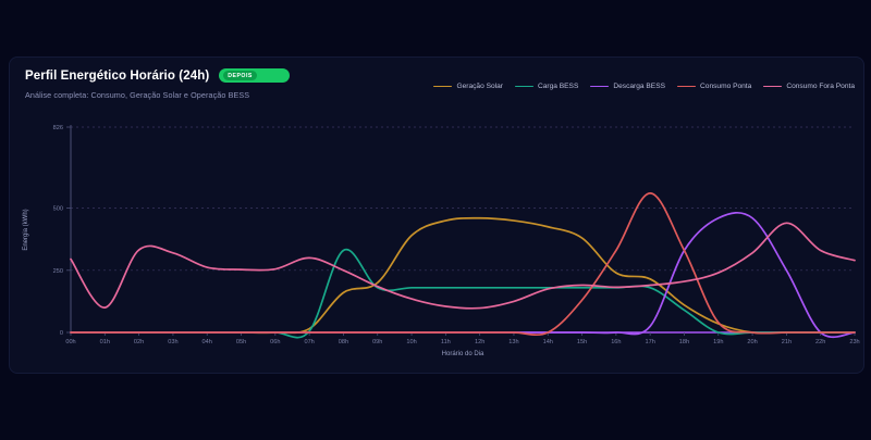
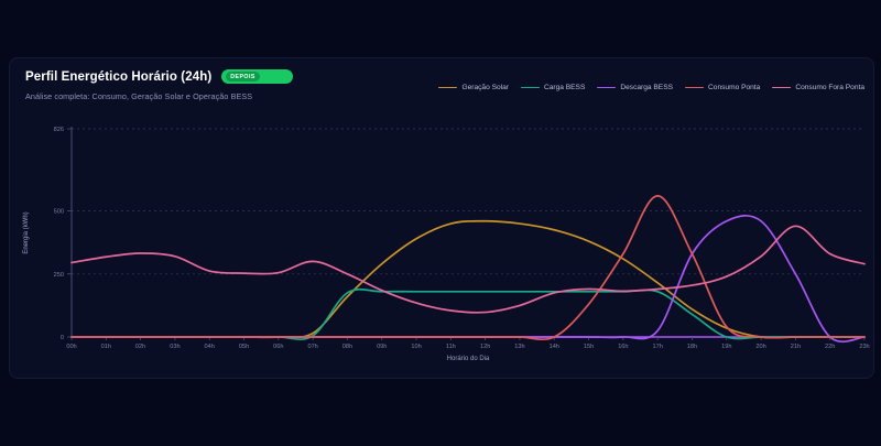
Consumo Fora Ponta/01h: 100 -> 320
Carga BESS/08h: 330 -> 180
Geração Solar/09h: 200 -> 290
Geração Solar/16h: 240 -> 310
